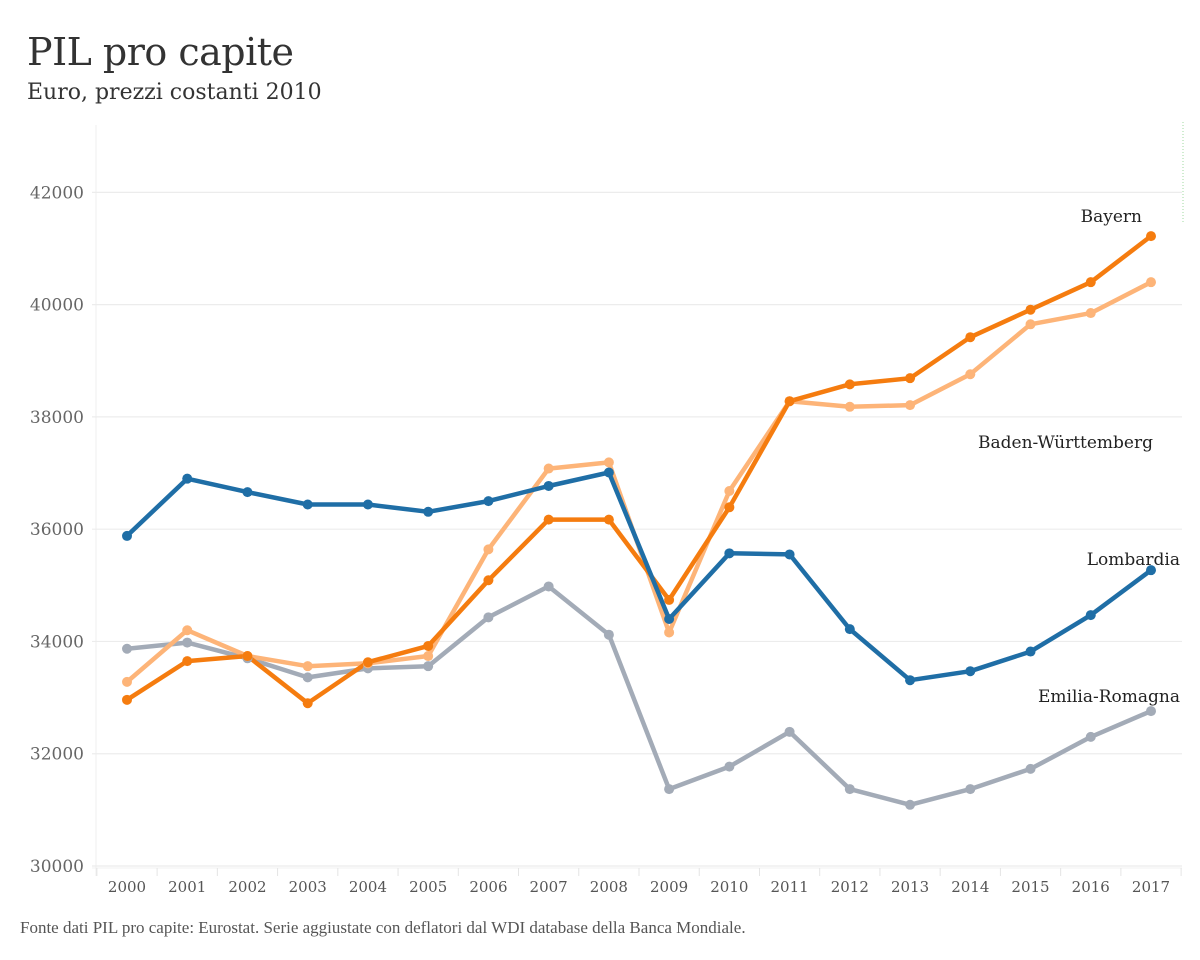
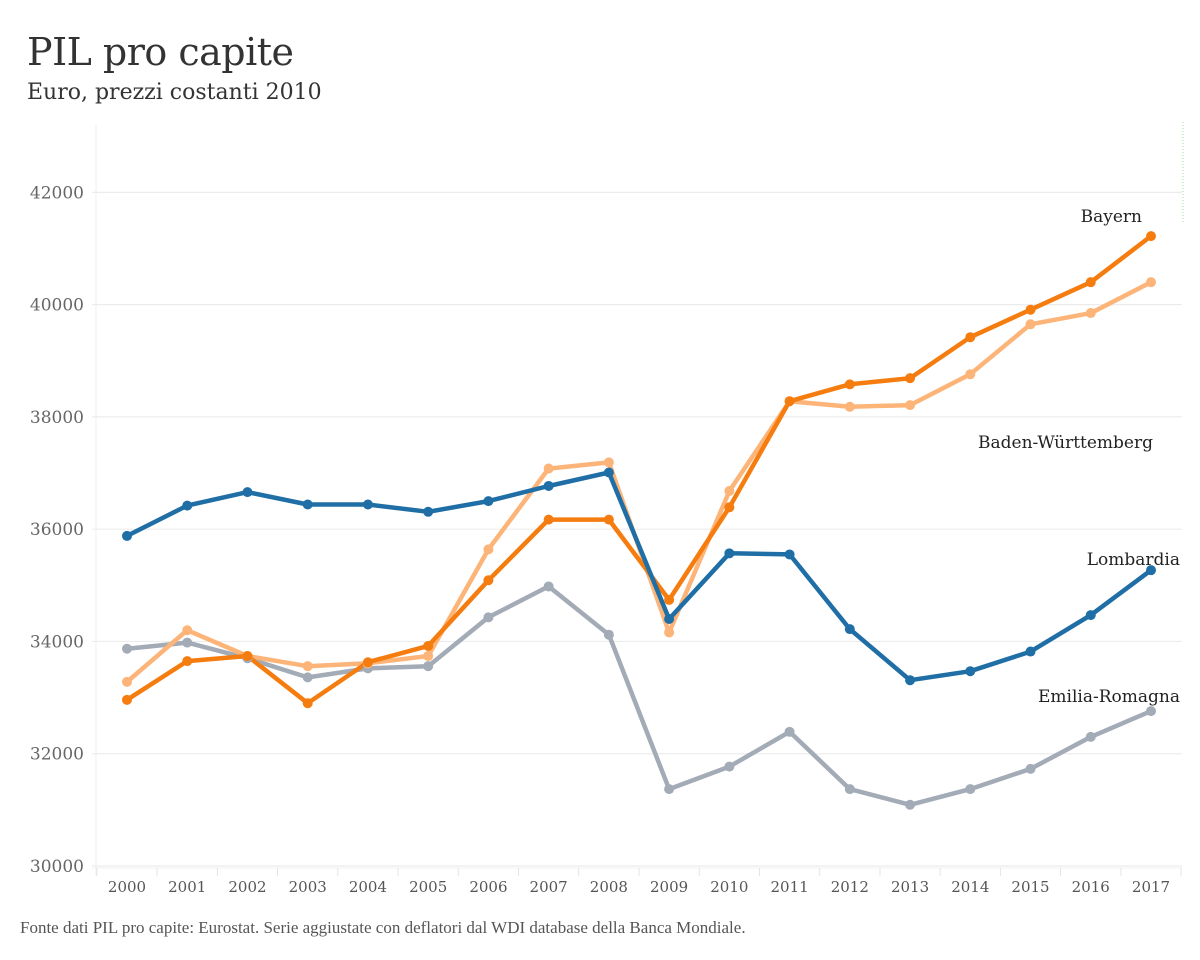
Lombardia/2001: 36900 -> 36400
